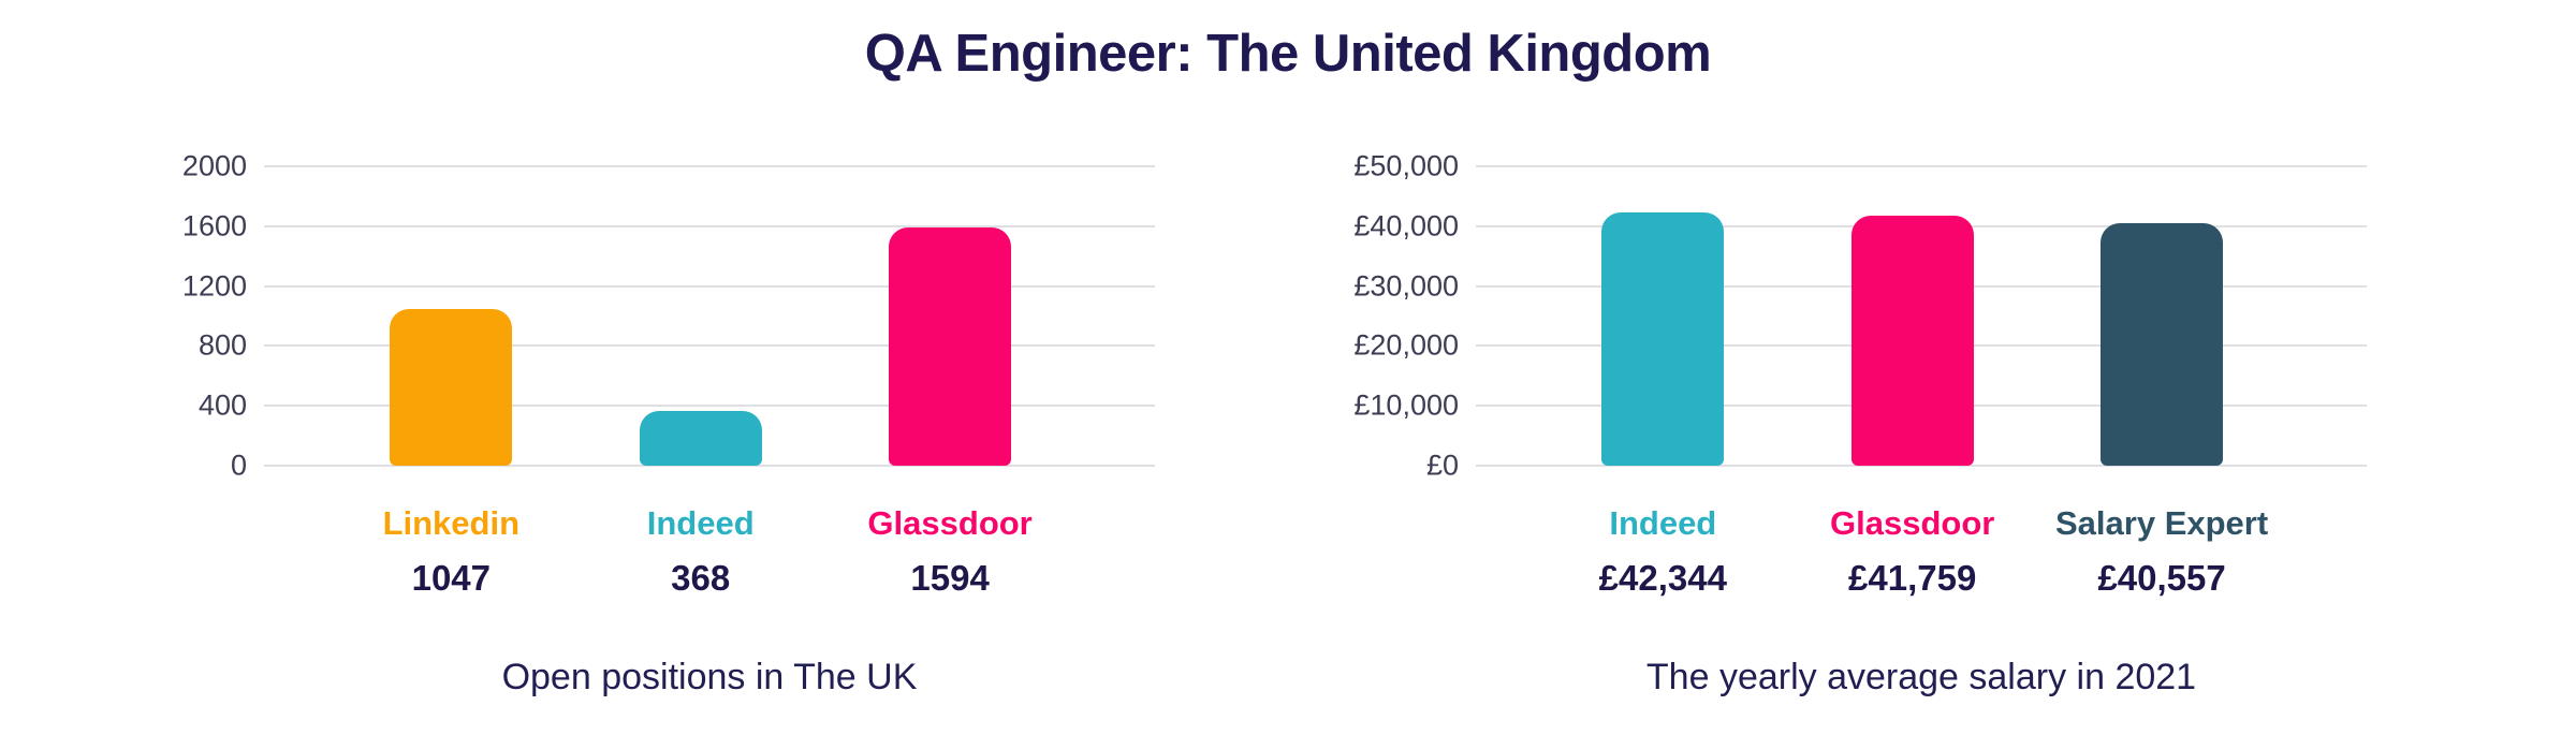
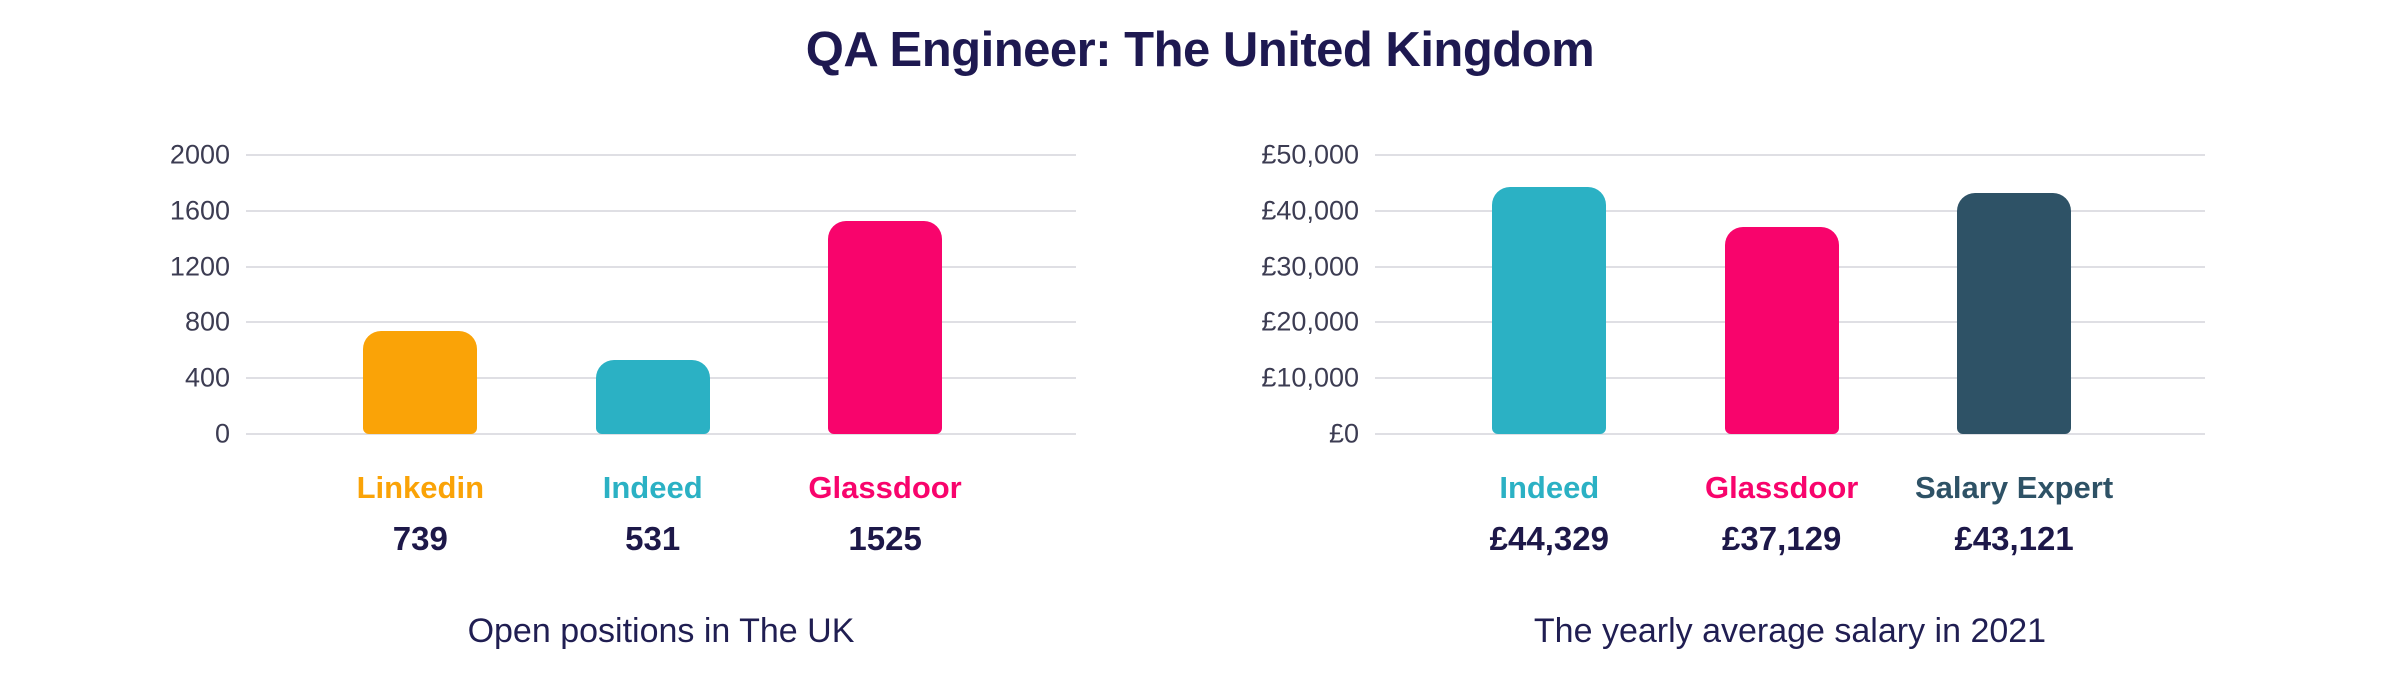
Open positions in The UK/Linkedin: 1047 -> 739
Open positions in The UK/Indeed: 368 -> 531
Open positions in The UK/Glassdoor: 1594 -> 1525
The yearly average salary in 2021/Indeed: £42,344 -> £44,329
The yearly average salary in 2021/Glassdoor: £41,759 -> £37,129
The yearly average salary in 2021/Salary Expert: £40,557 -> £43,121
